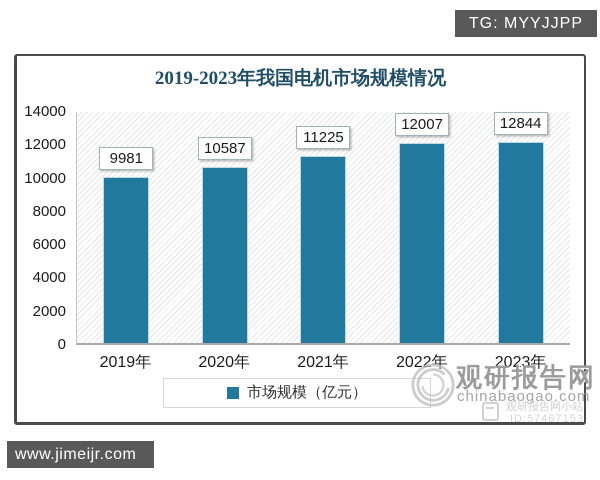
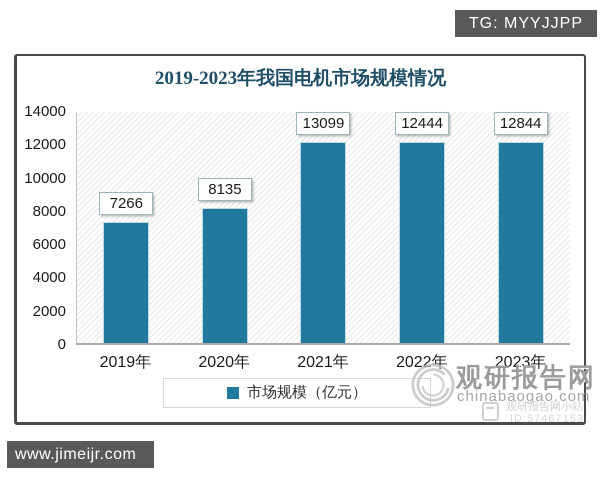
2019年: 9981 -> 7266
2020年: 10587 -> 8135
2021年: 11225 -> 13099
2022年: 12007 -> 12444
